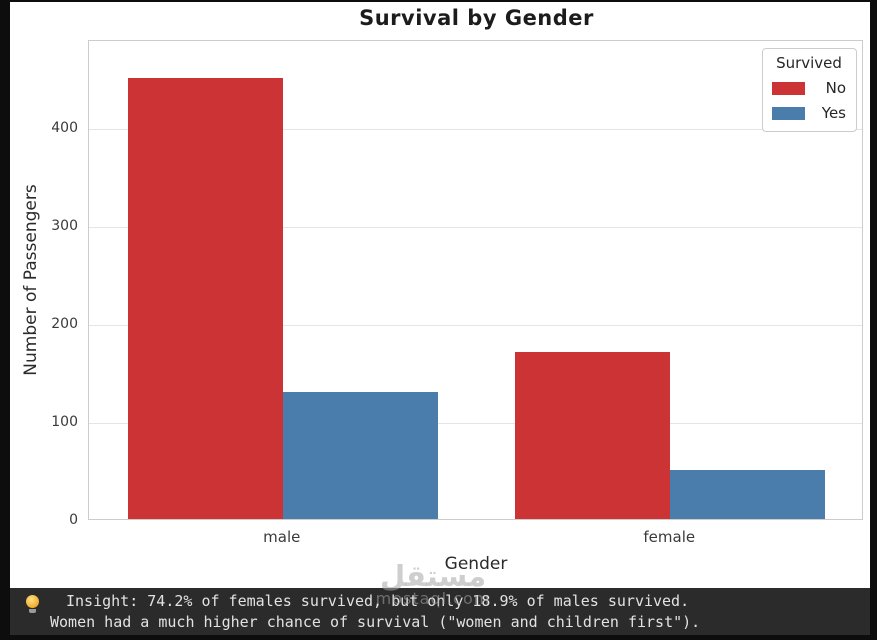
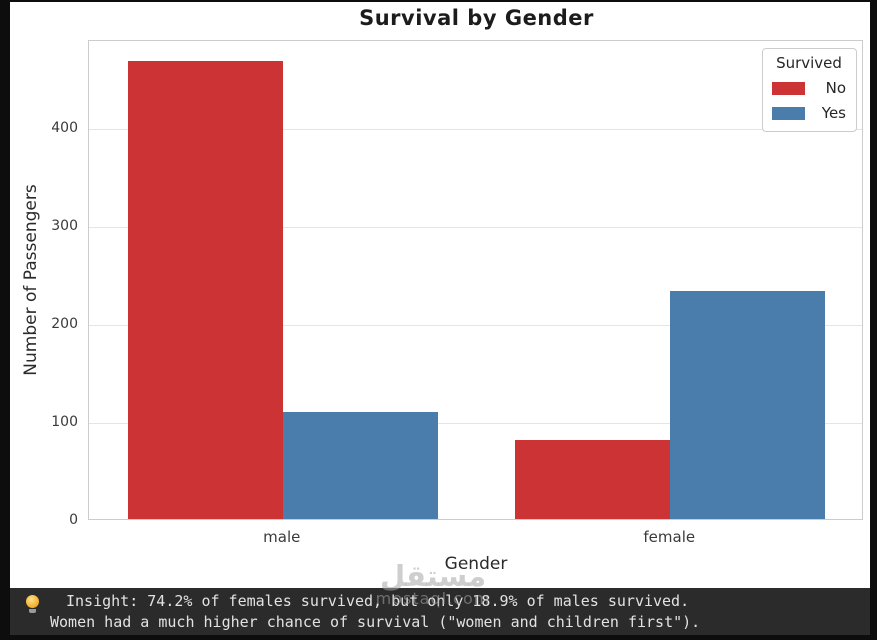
No/male: 450 -> 470
Yes/male: 130 -> 110
No/female: 170 -> 80
Yes/female: 50 -> 230
